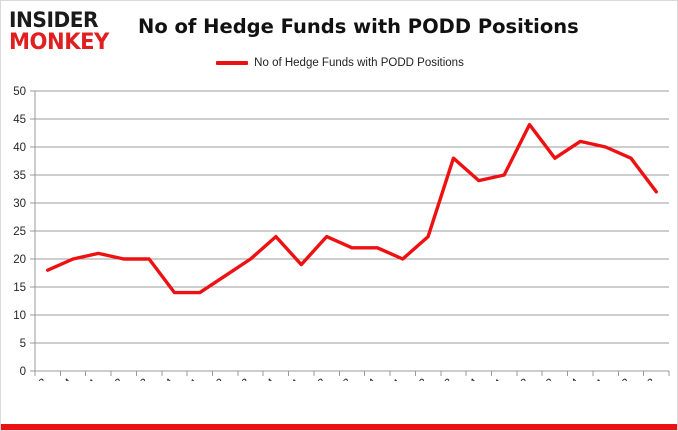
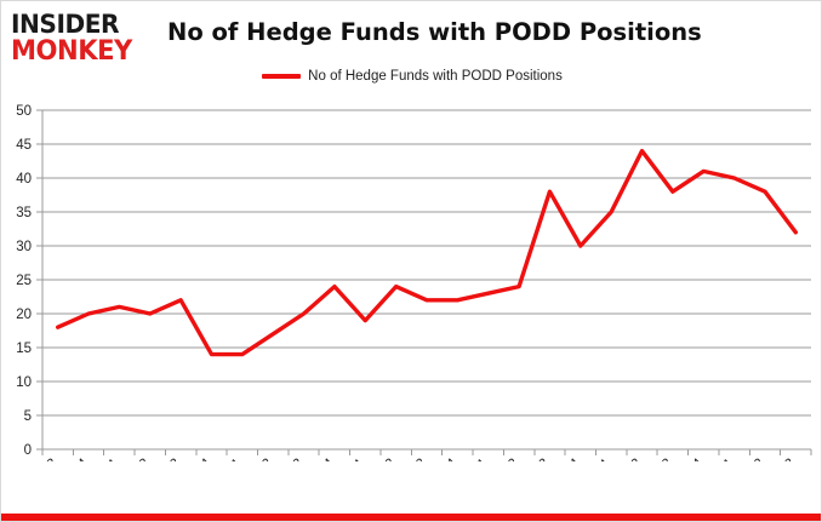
16Q3: 20 -> 22
19Q1: 20 -> 23
19Q4: 34 -> 30
